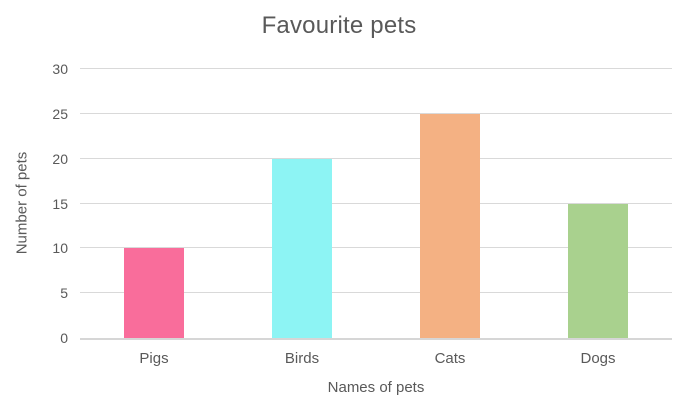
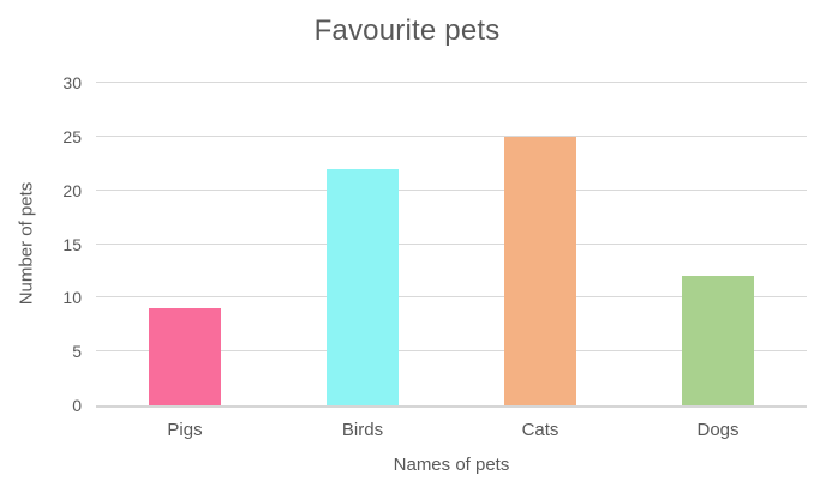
Pigs: 10 -> 9
Birds: 20 -> 22
Dogs: 15 -> 12
